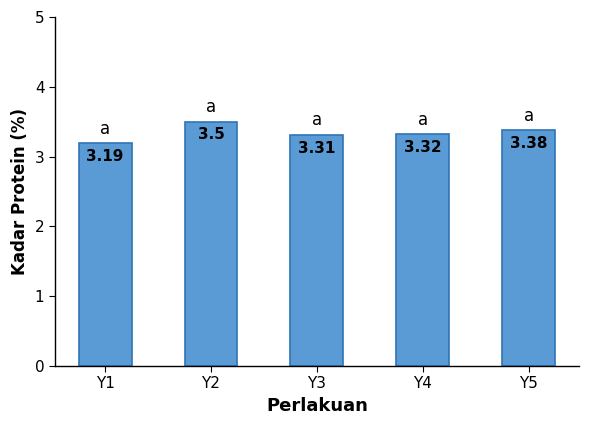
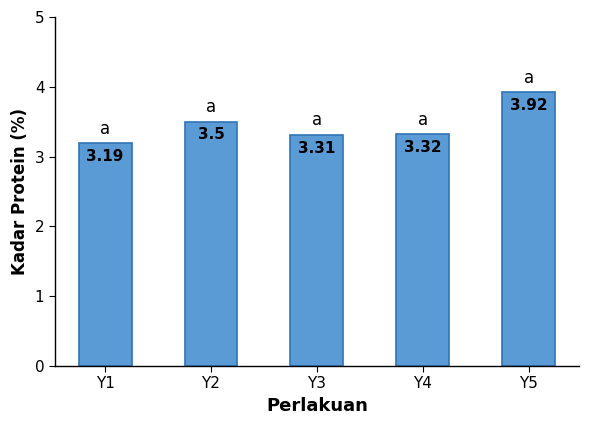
Y5: 3.38 -> 3.92
